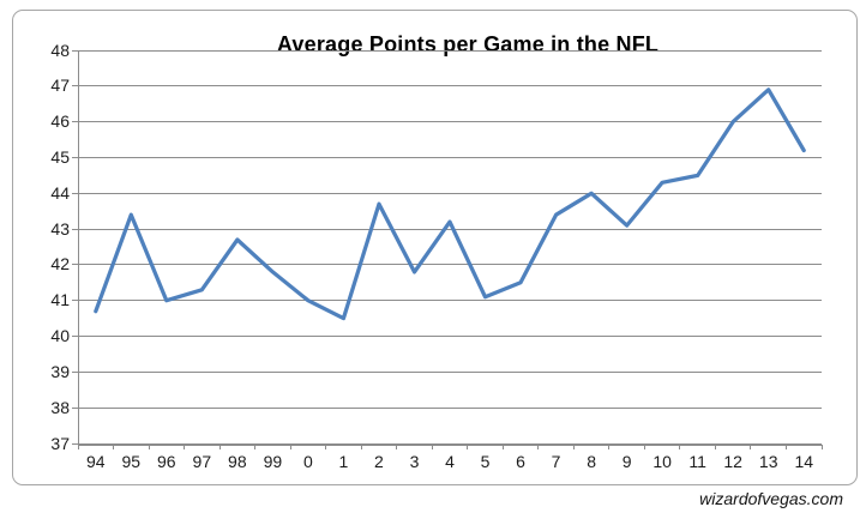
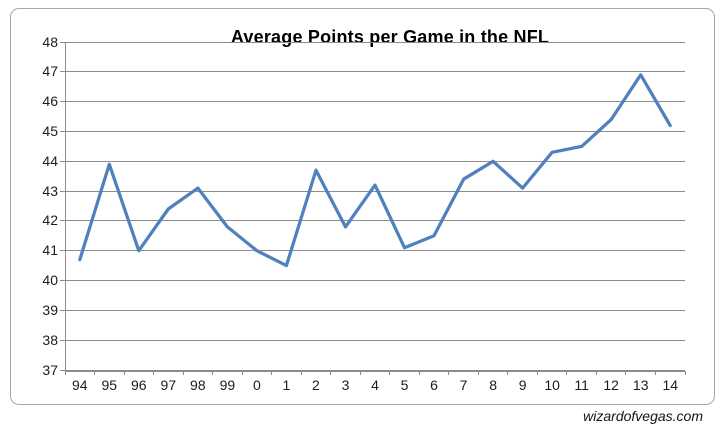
95: 43.4 -> 43.9
97: 41.3 -> 42.4
98: 42.7 -> 43.1
12: 46.0 -> 45.4
